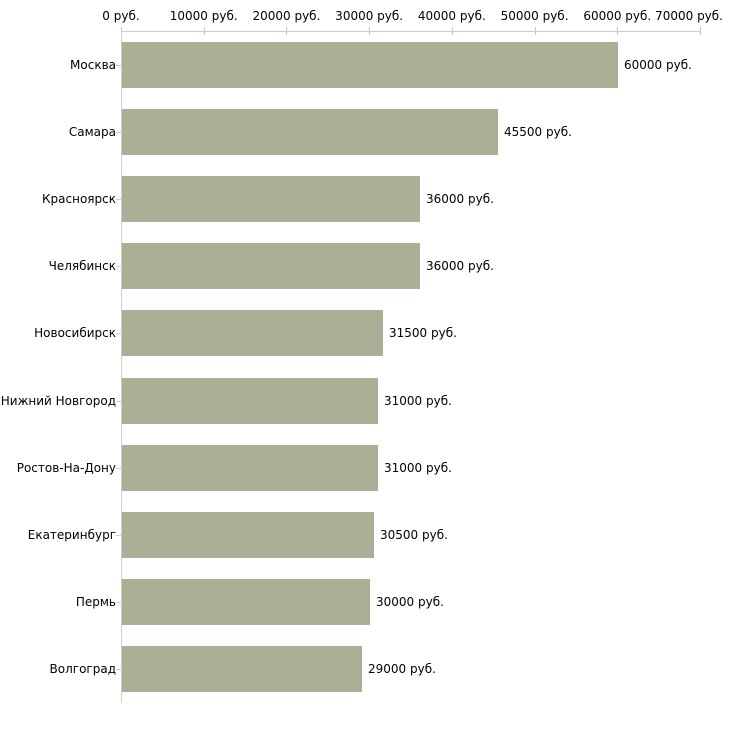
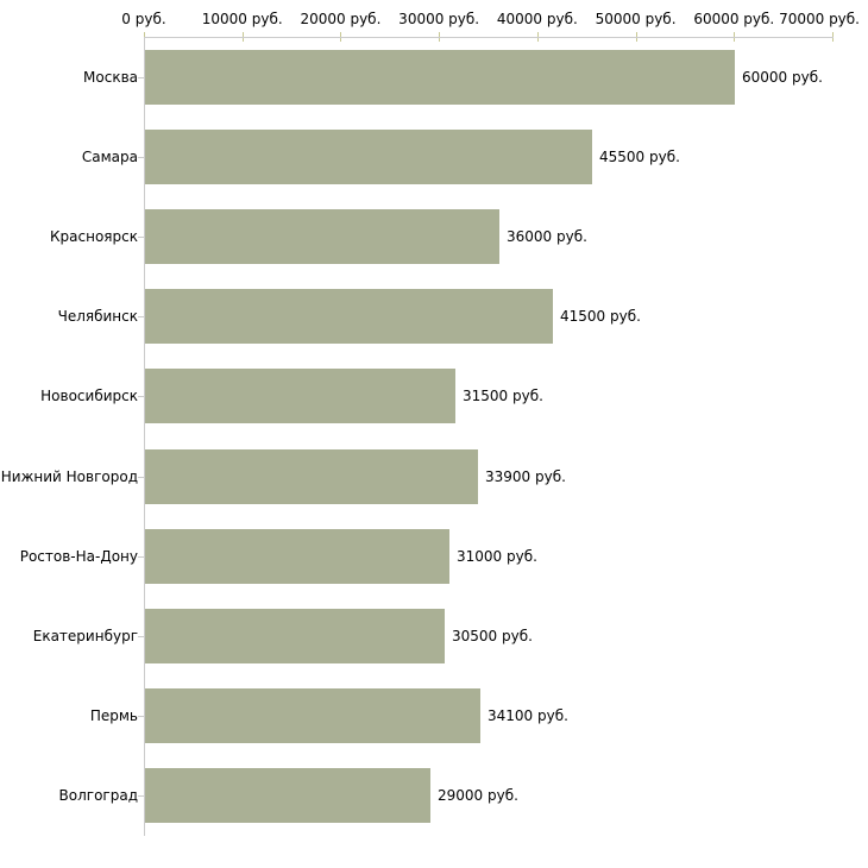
Челябинск: 36000 -> 41500
Нижний Новгород: 31000 -> 33900
Пермь: 30000 -> 34100
